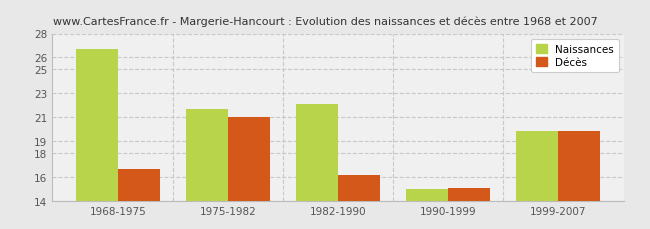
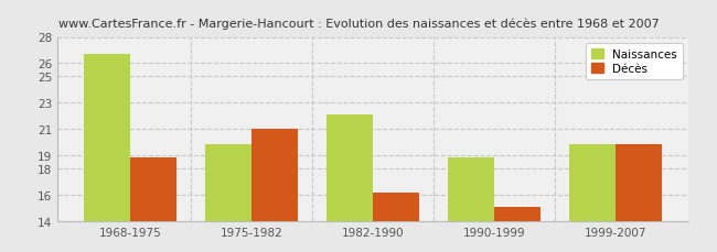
Décès/1968-1975: 16.7 -> 18.9
Naissances/1975-1982: 21.7 -> 19.9
Naissances/1990-1999: 15.0 -> 18.9
